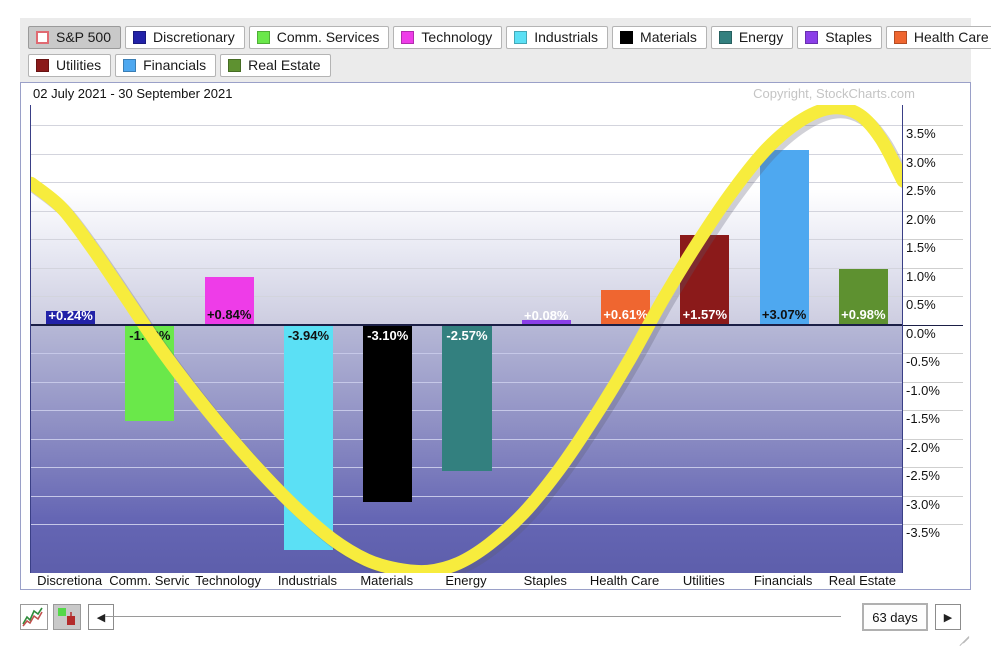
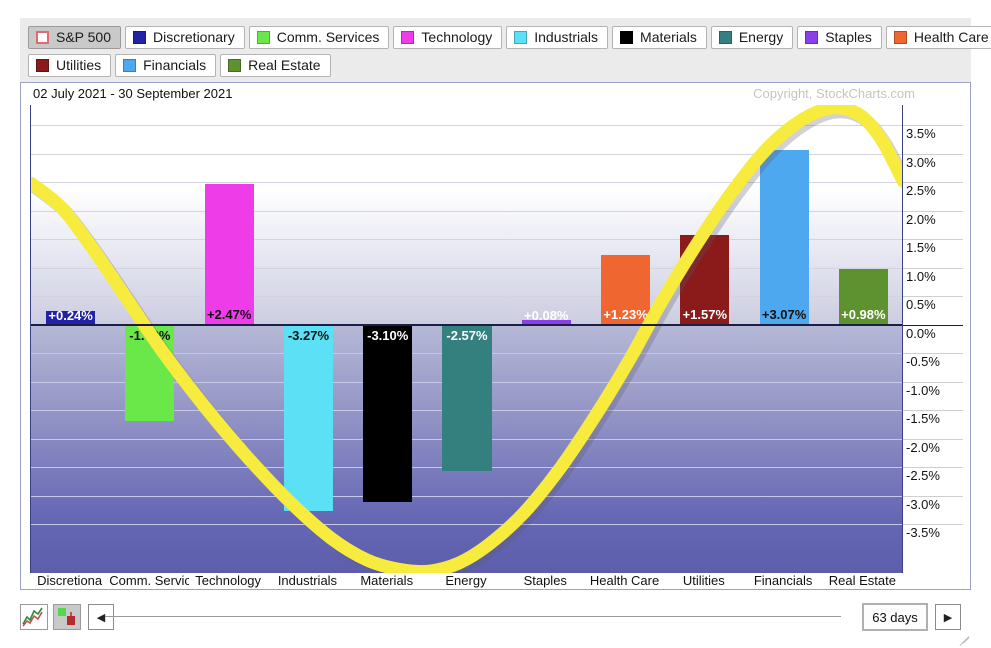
Technology: +0.84% -> +2.47%
Industrials: -3.94% -> -3.27%
Health Care: +0.61% -> +1.23%
